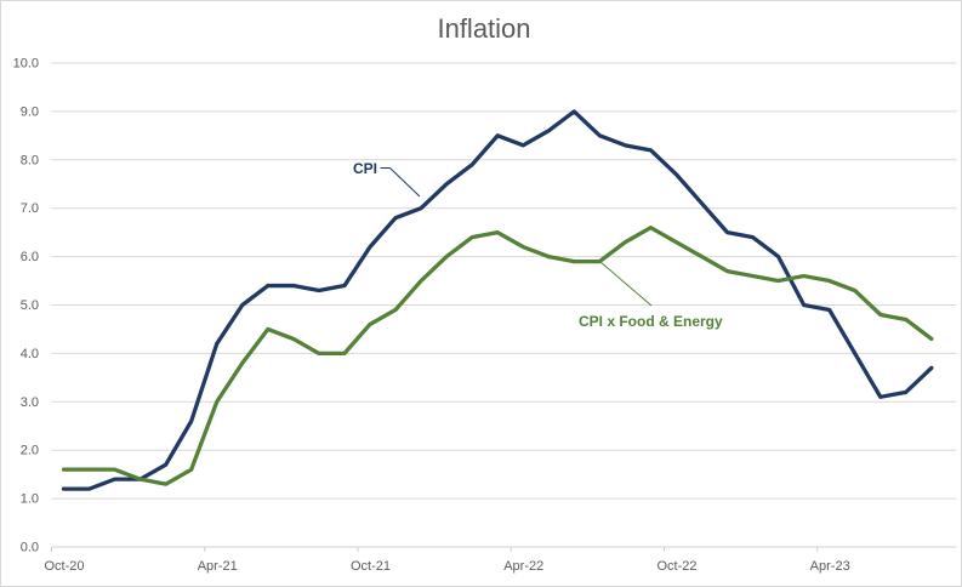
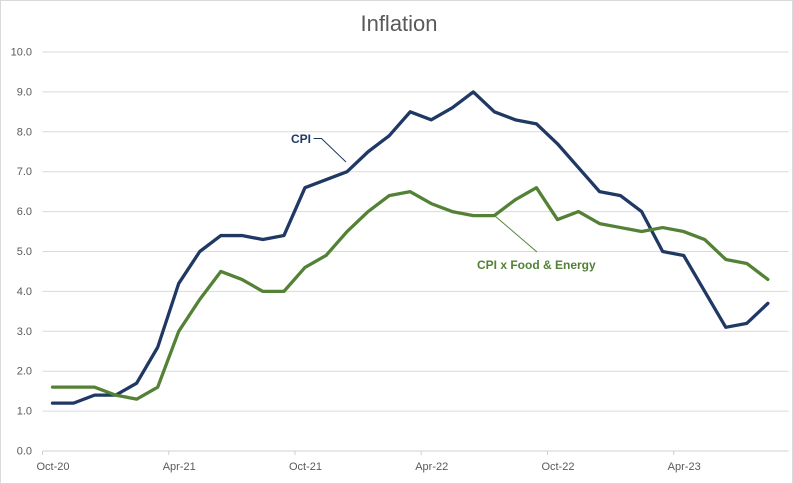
CPI/Oct-21: 6.2 -> 6.6
CPI x Food & Energy/Oct-22: 6.3 -> 5.8
